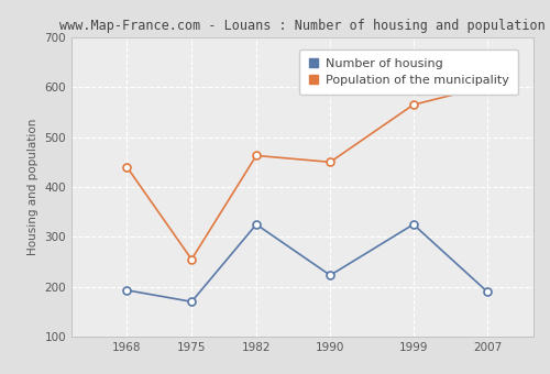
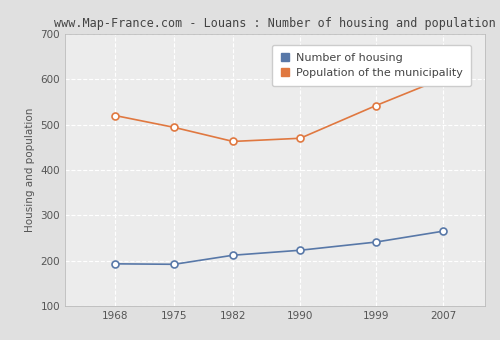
Population of the municipality/1968: 440 -> 520
Number of housing/1975: 170 -> 192
Population of the municipality/1975: 255 -> 494
Number of housing/1982: 325 -> 212
Population of the municipality/1990: 450 -> 470
Number of housing/1999: 325 -> 241
Population of the municipality/1999: 565 -> 542
Number of housing/2007: 190 -> 265
